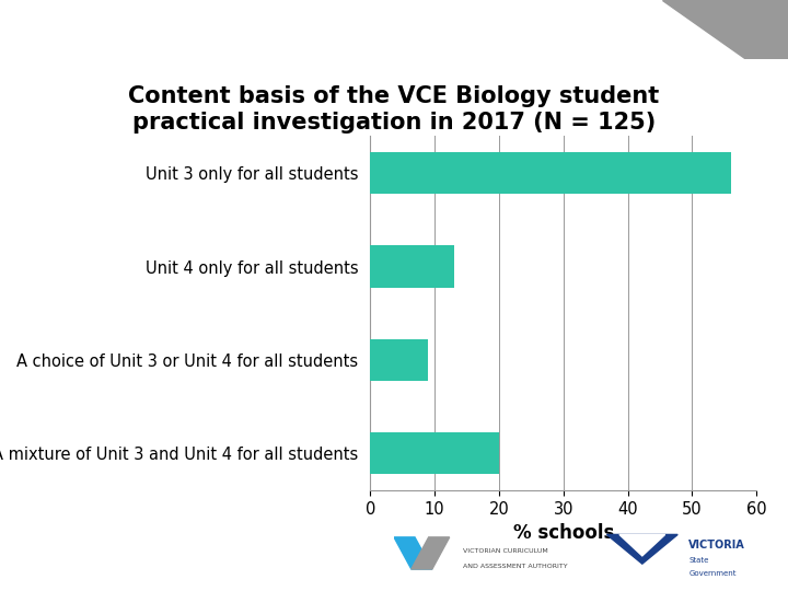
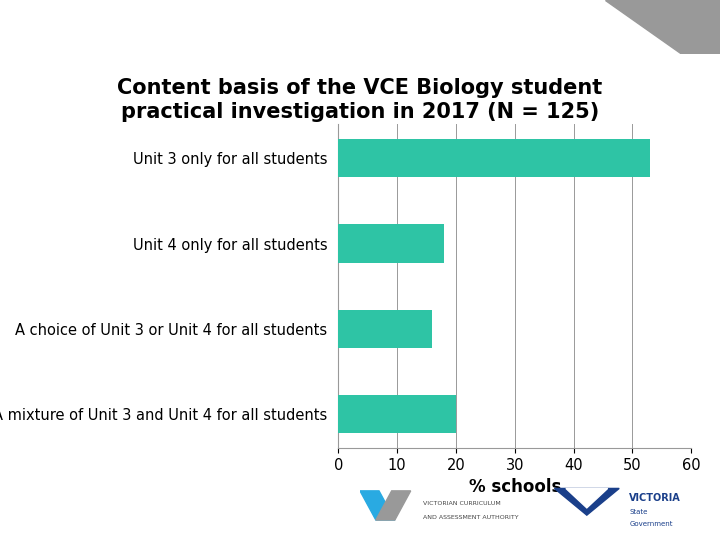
Unit 3 only for all students: 56 -> 53
Unit 4 only for all students: 13 -> 18
A choice of Unit 3 or Unit 4 for all students: 9 -> 16
